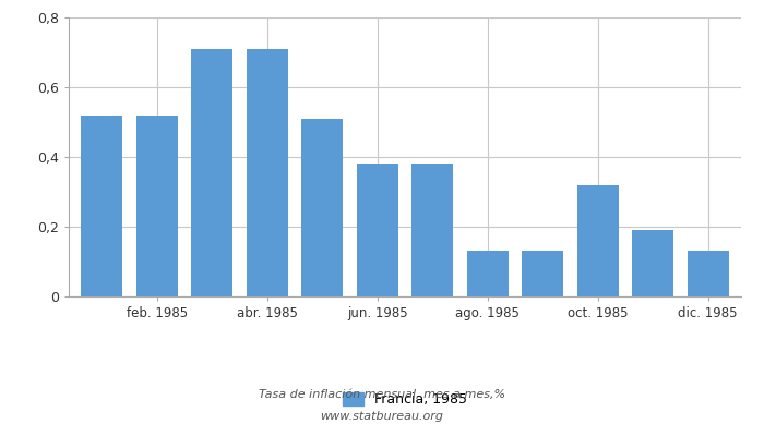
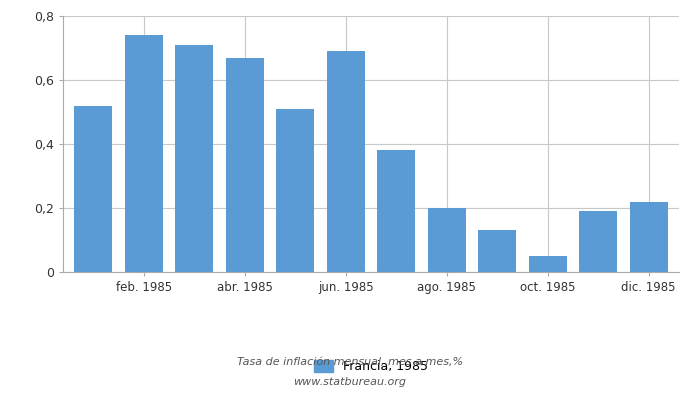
feb. 1985: 0,52 -> 0,74
abr. 1985: 0,71 -> 0,67
jun. 1985: 0,38 -> 0,69
ago. 1985: 0,13 -> 0,20
oct. 1985: 0,32 -> 0,05
dic. 1985: 0,13 -> 0,22
